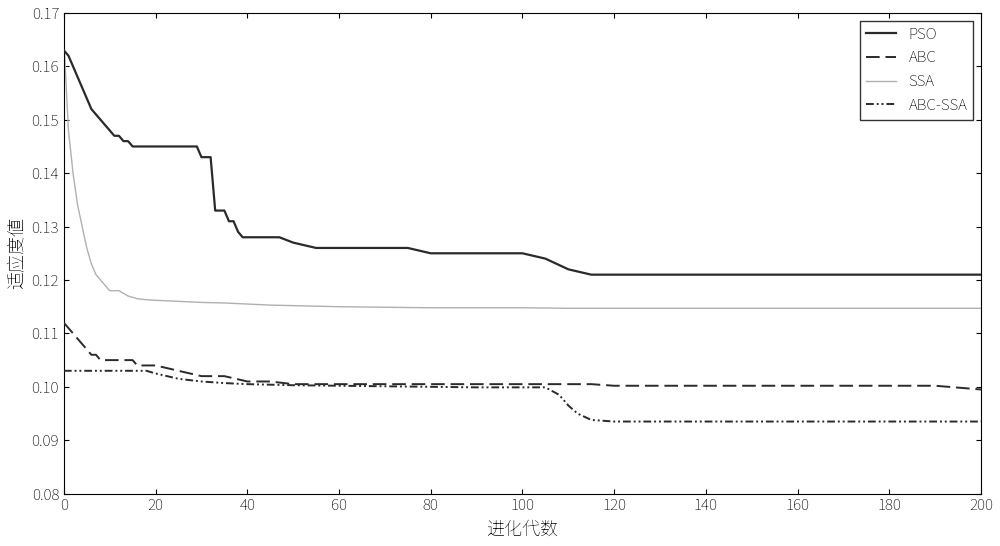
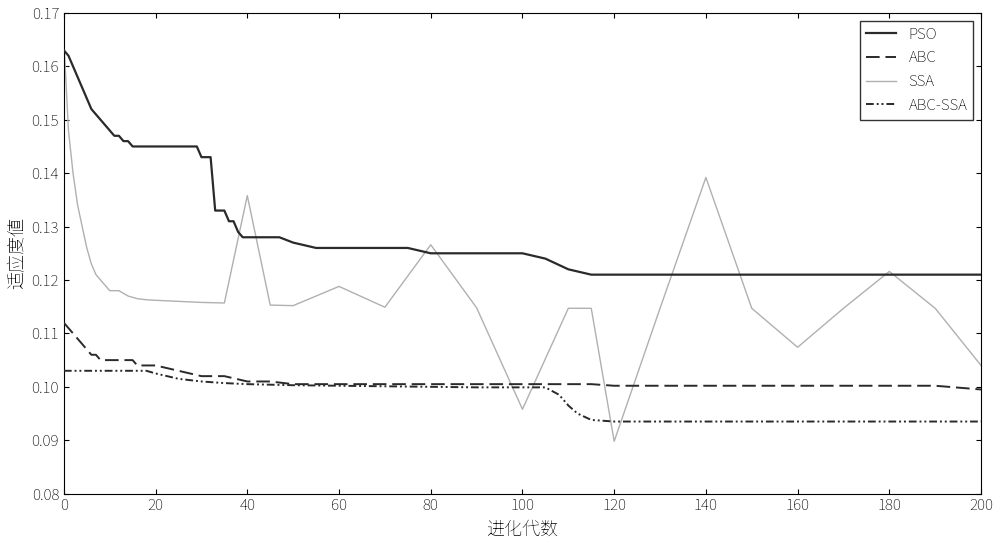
SSA/40: 0.1155 -> 0.1358
SSA/60: 0.1150 -> 0.1188
SSA/80: 0.1148 -> 0.1266
SSA/100: 0.1148 -> 0.0958
SSA/120: 0.1147 -> 0.0898
SSA/140: 0.1147 -> 0.1392
SSA/160: 0.1147 -> 0.1074
SSA/180: 0.1147 -> 0.1216
SSA/200: 0.1147 -> 0.1040
